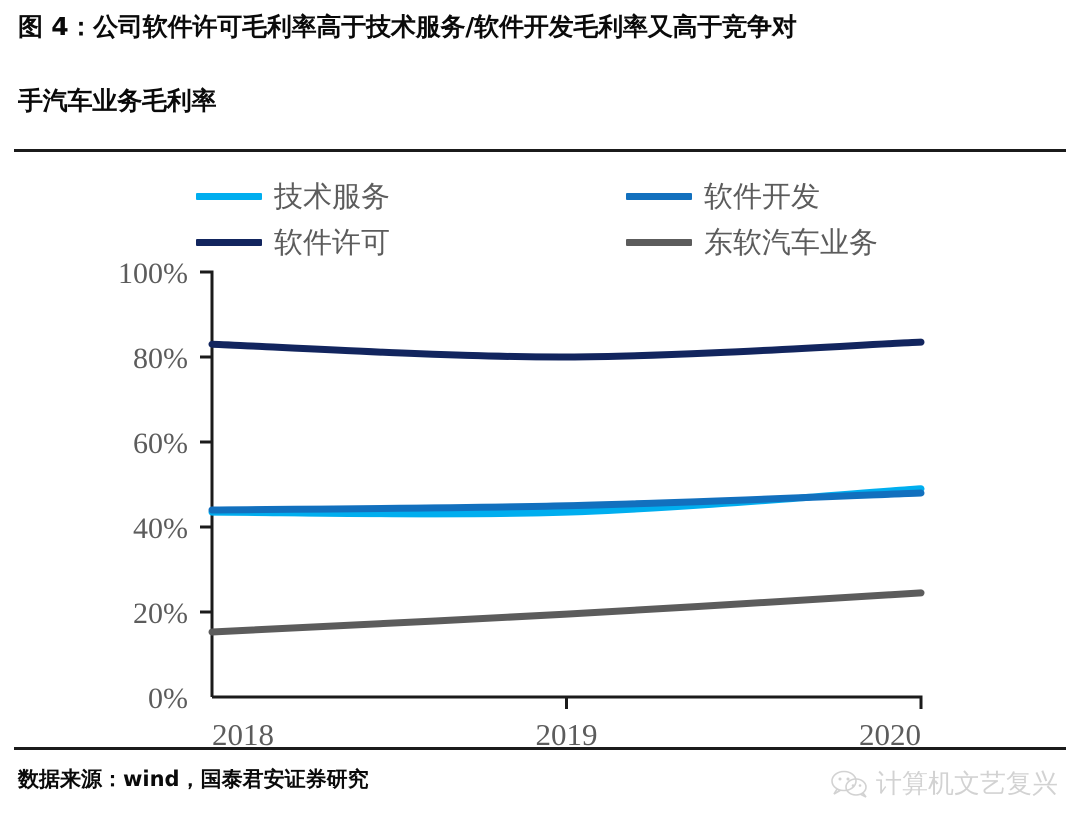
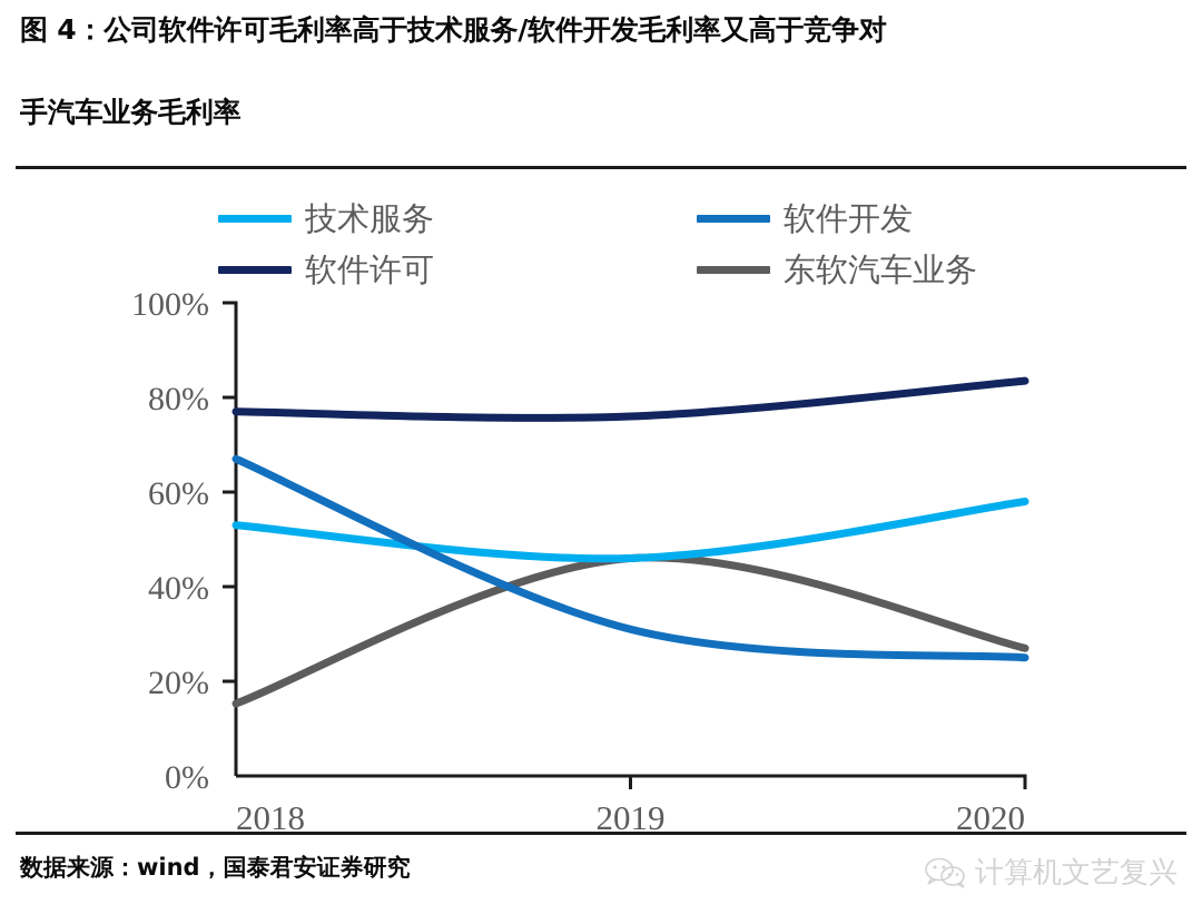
技术服务/2018: 44% -> 53%
软件开发/2018: 44% -> 67%
软件许可/2018: 83% -> 77%
技术服务/2019: 44% -> 46%
软件开发/2019: 45% -> 31%
软件许可/2019: 80% -> 76%
东软汽车业务/2019: 20% -> 46%
技术服务/2020: 49% -> 58%
软件开发/2020: 48% -> 25%
东软汽车业务/2020: 24% -> 27%
